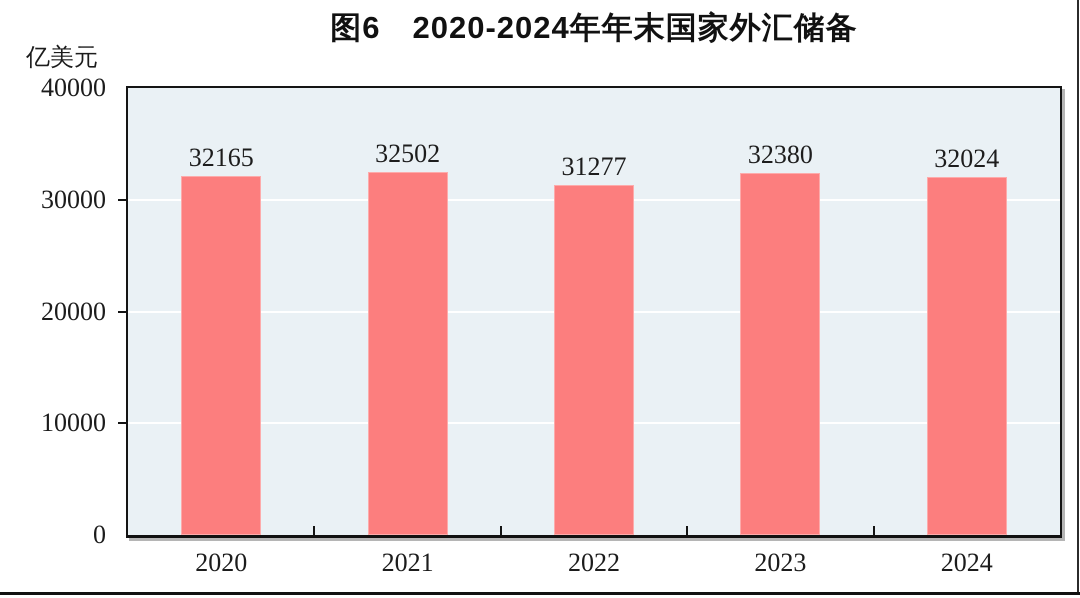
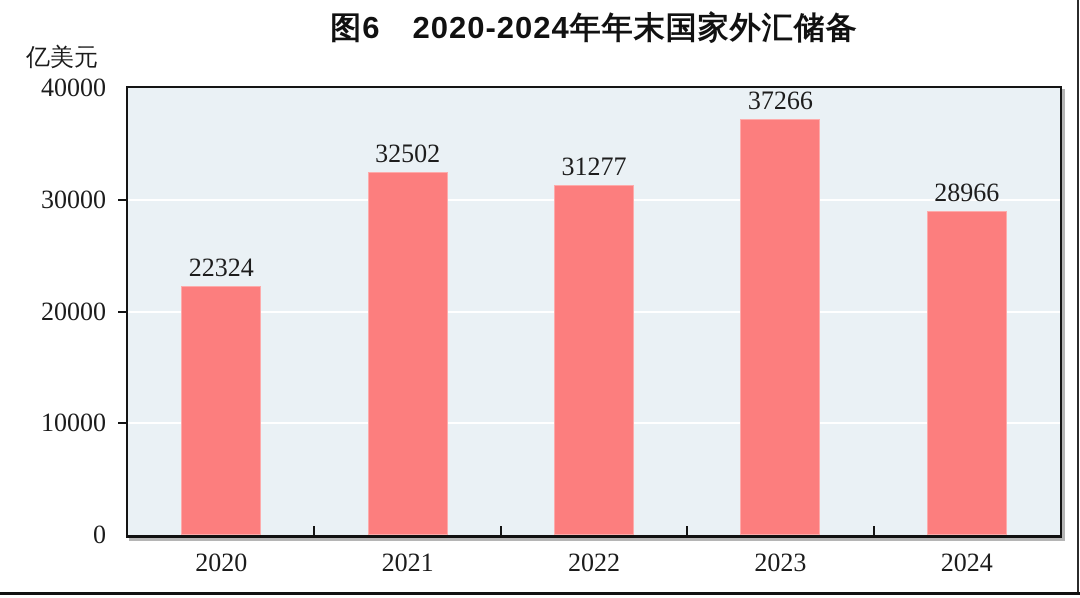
2020: 32165 -> 22324
2023: 32380 -> 37266
2024: 32024 -> 28966
